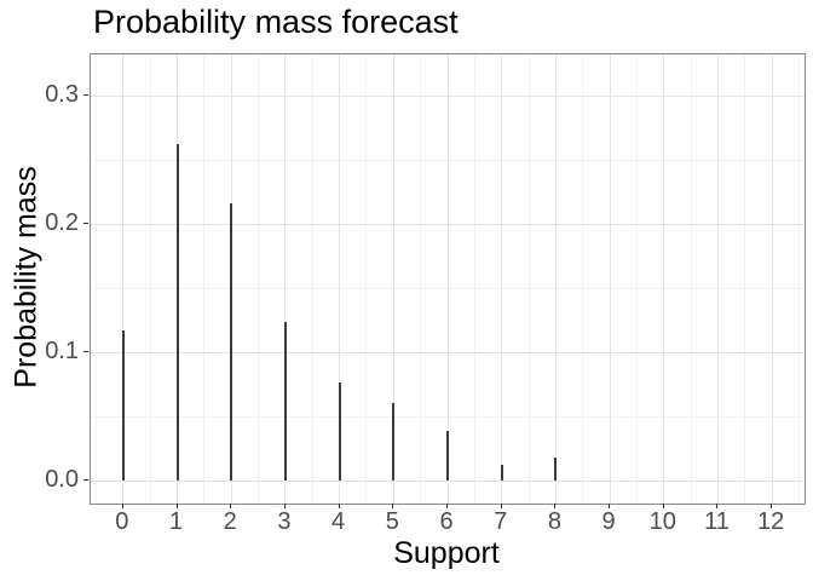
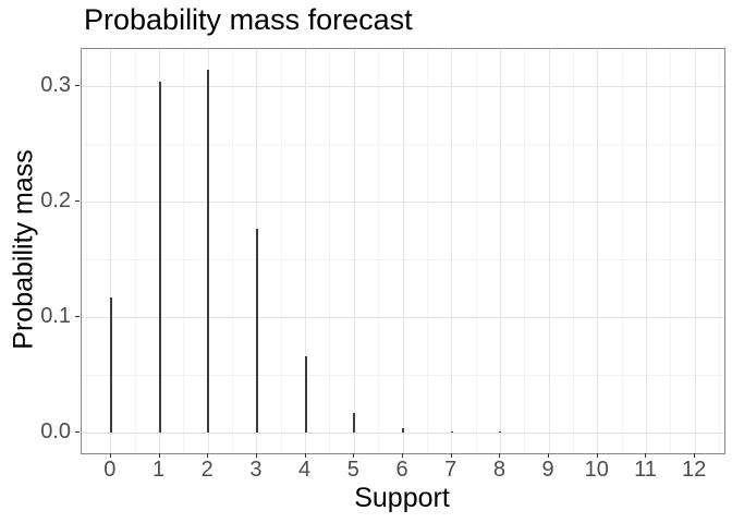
1: 0.263 -> 0.304
2: 0.216 -> 0.315
3: 0.124 -> 0.177
4: 0.077 -> 0.066
5: 0.061 -> 0.017
6: 0.039 -> 0.004
7: 0.013 -> 0.002
8: 0.018 -> 0.001
